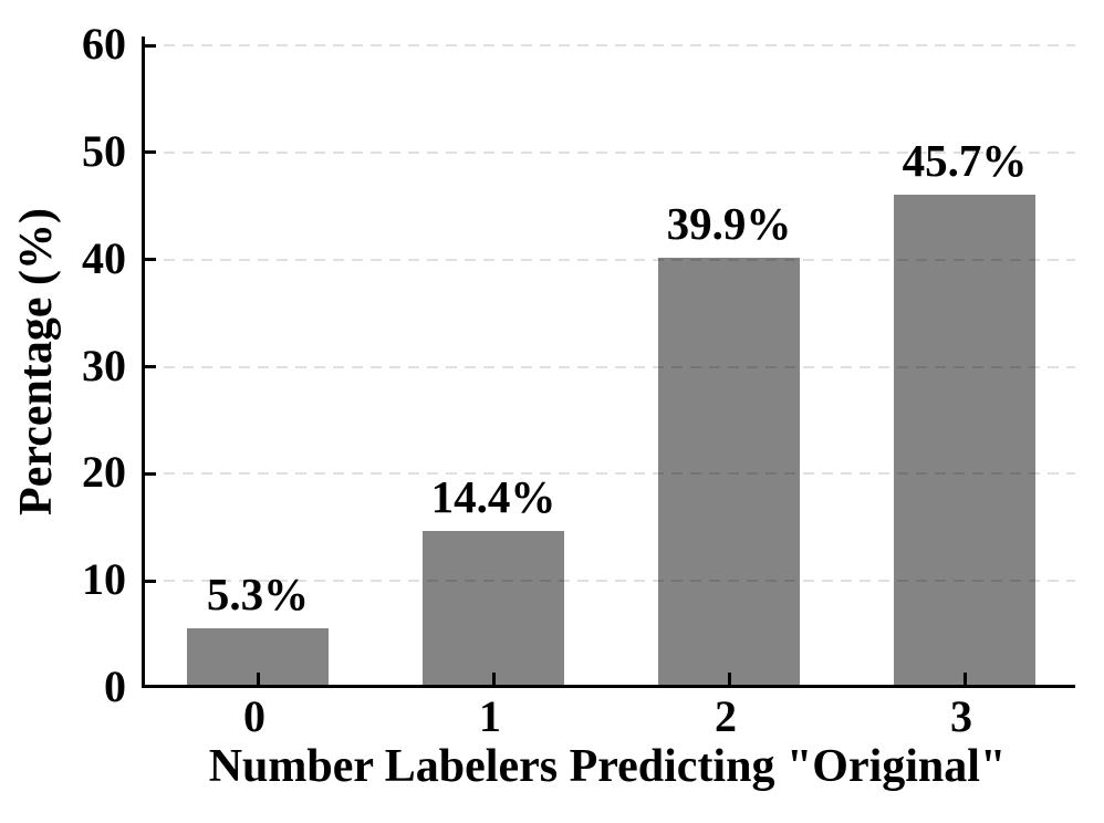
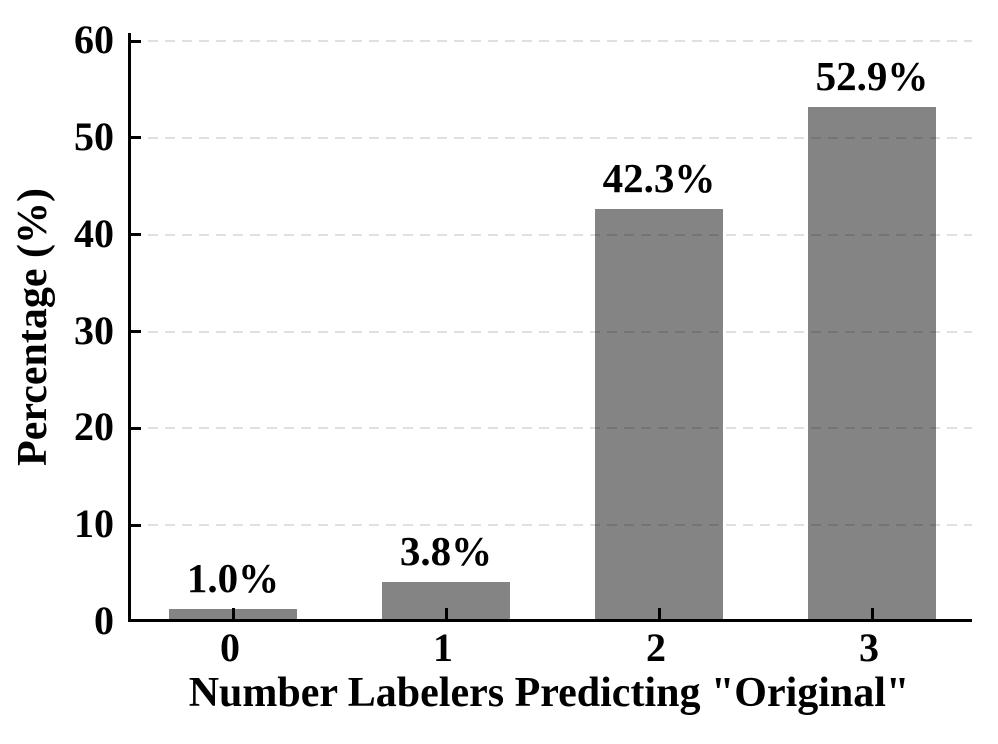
0: 5.3% -> 1.0%
1: 14.4% -> 3.8%
2: 39.9% -> 42.3%
3: 45.7% -> 52.9%
